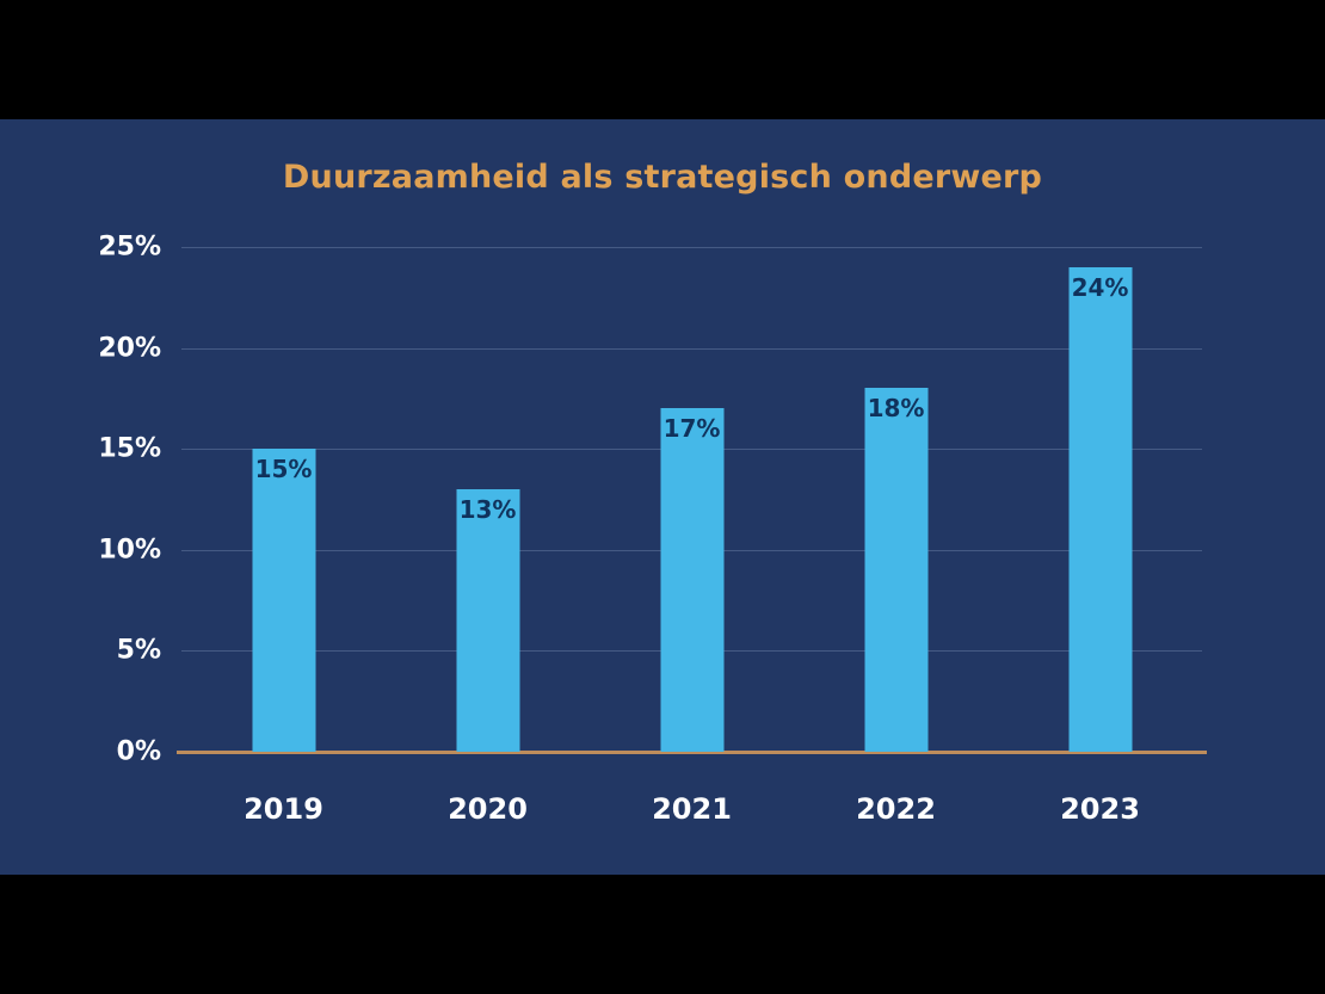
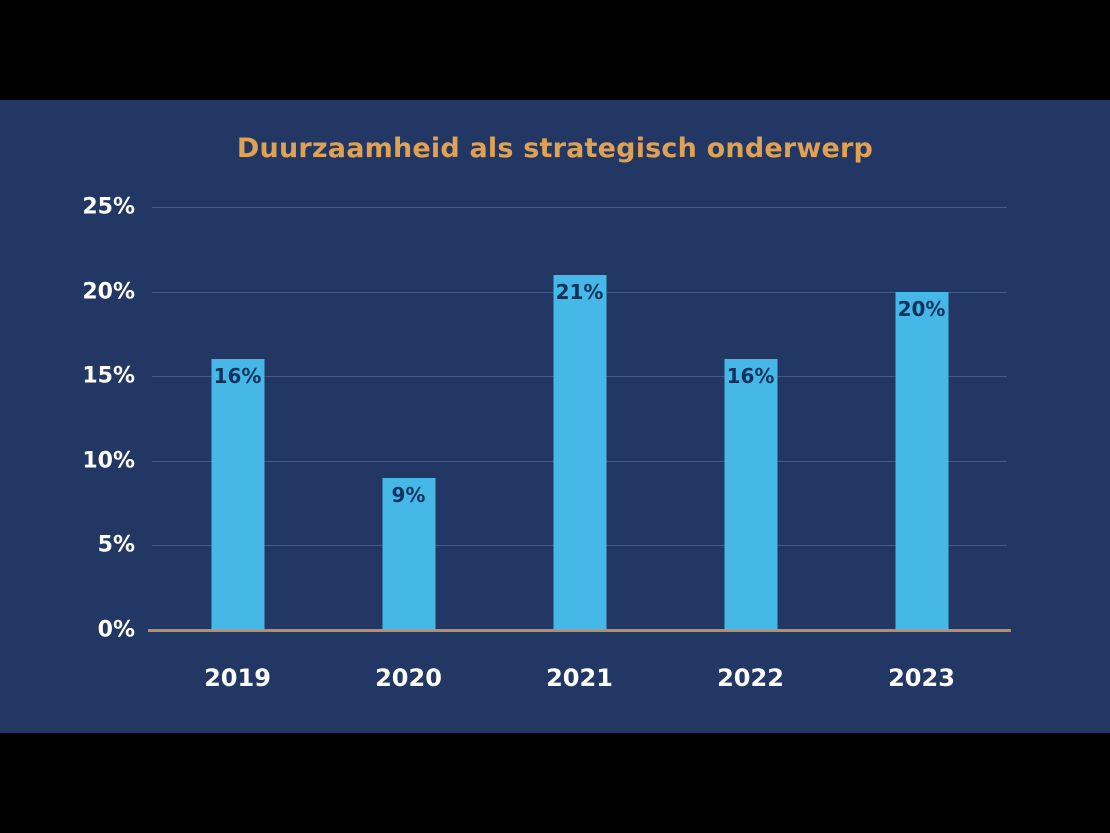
2019: 15% -> 16%
2020: 13% -> 9%
2021: 17% -> 21%
2022: 18% -> 16%
2023: 24% -> 20%
